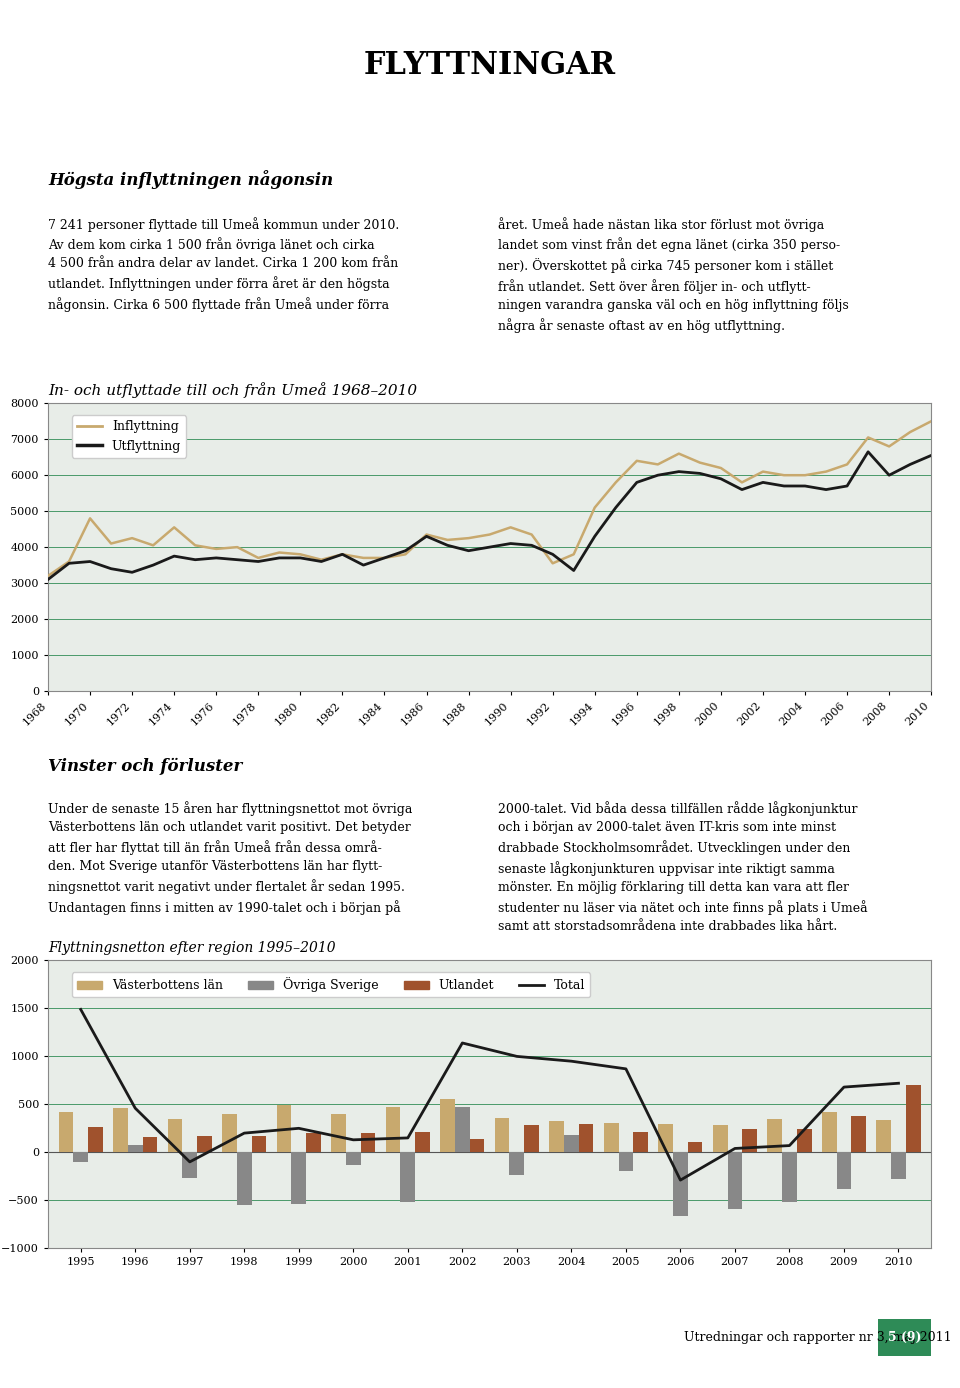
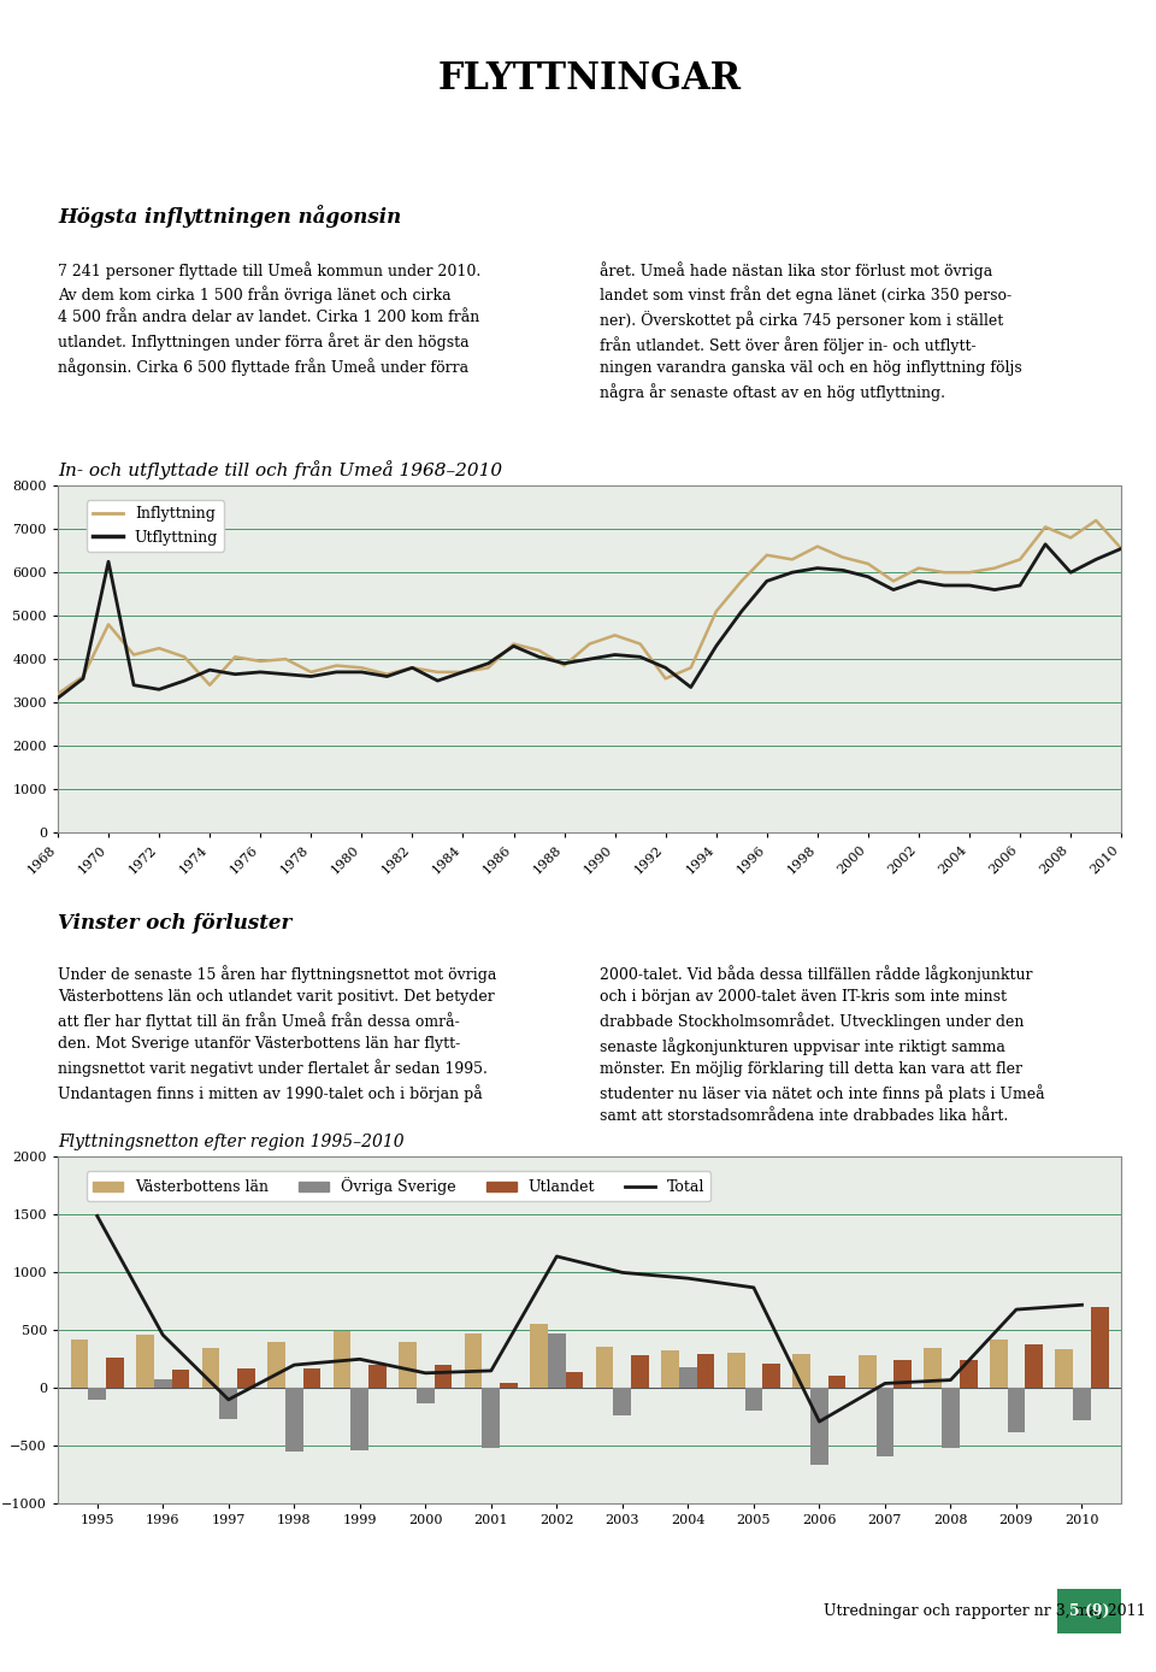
In- och utflyttade till och från Umeå 1968–2010/Utflyttning/1970: 3600 -> 6250
In- och utflyttade till och från Umeå 1968–2010/Inflyttning/1974: 4550 -> 3400
In- och utflyttade till och från Umeå 1968–2010/Inflyttning/1988: 4250 -> 3850
In- och utflyttade till och från Umeå 1968–2010/Inflyttning/2010: 7500 -> 6550
Flyttningsnetton efter region 1995–2010/Utlandet/2001: 210 -> 40
